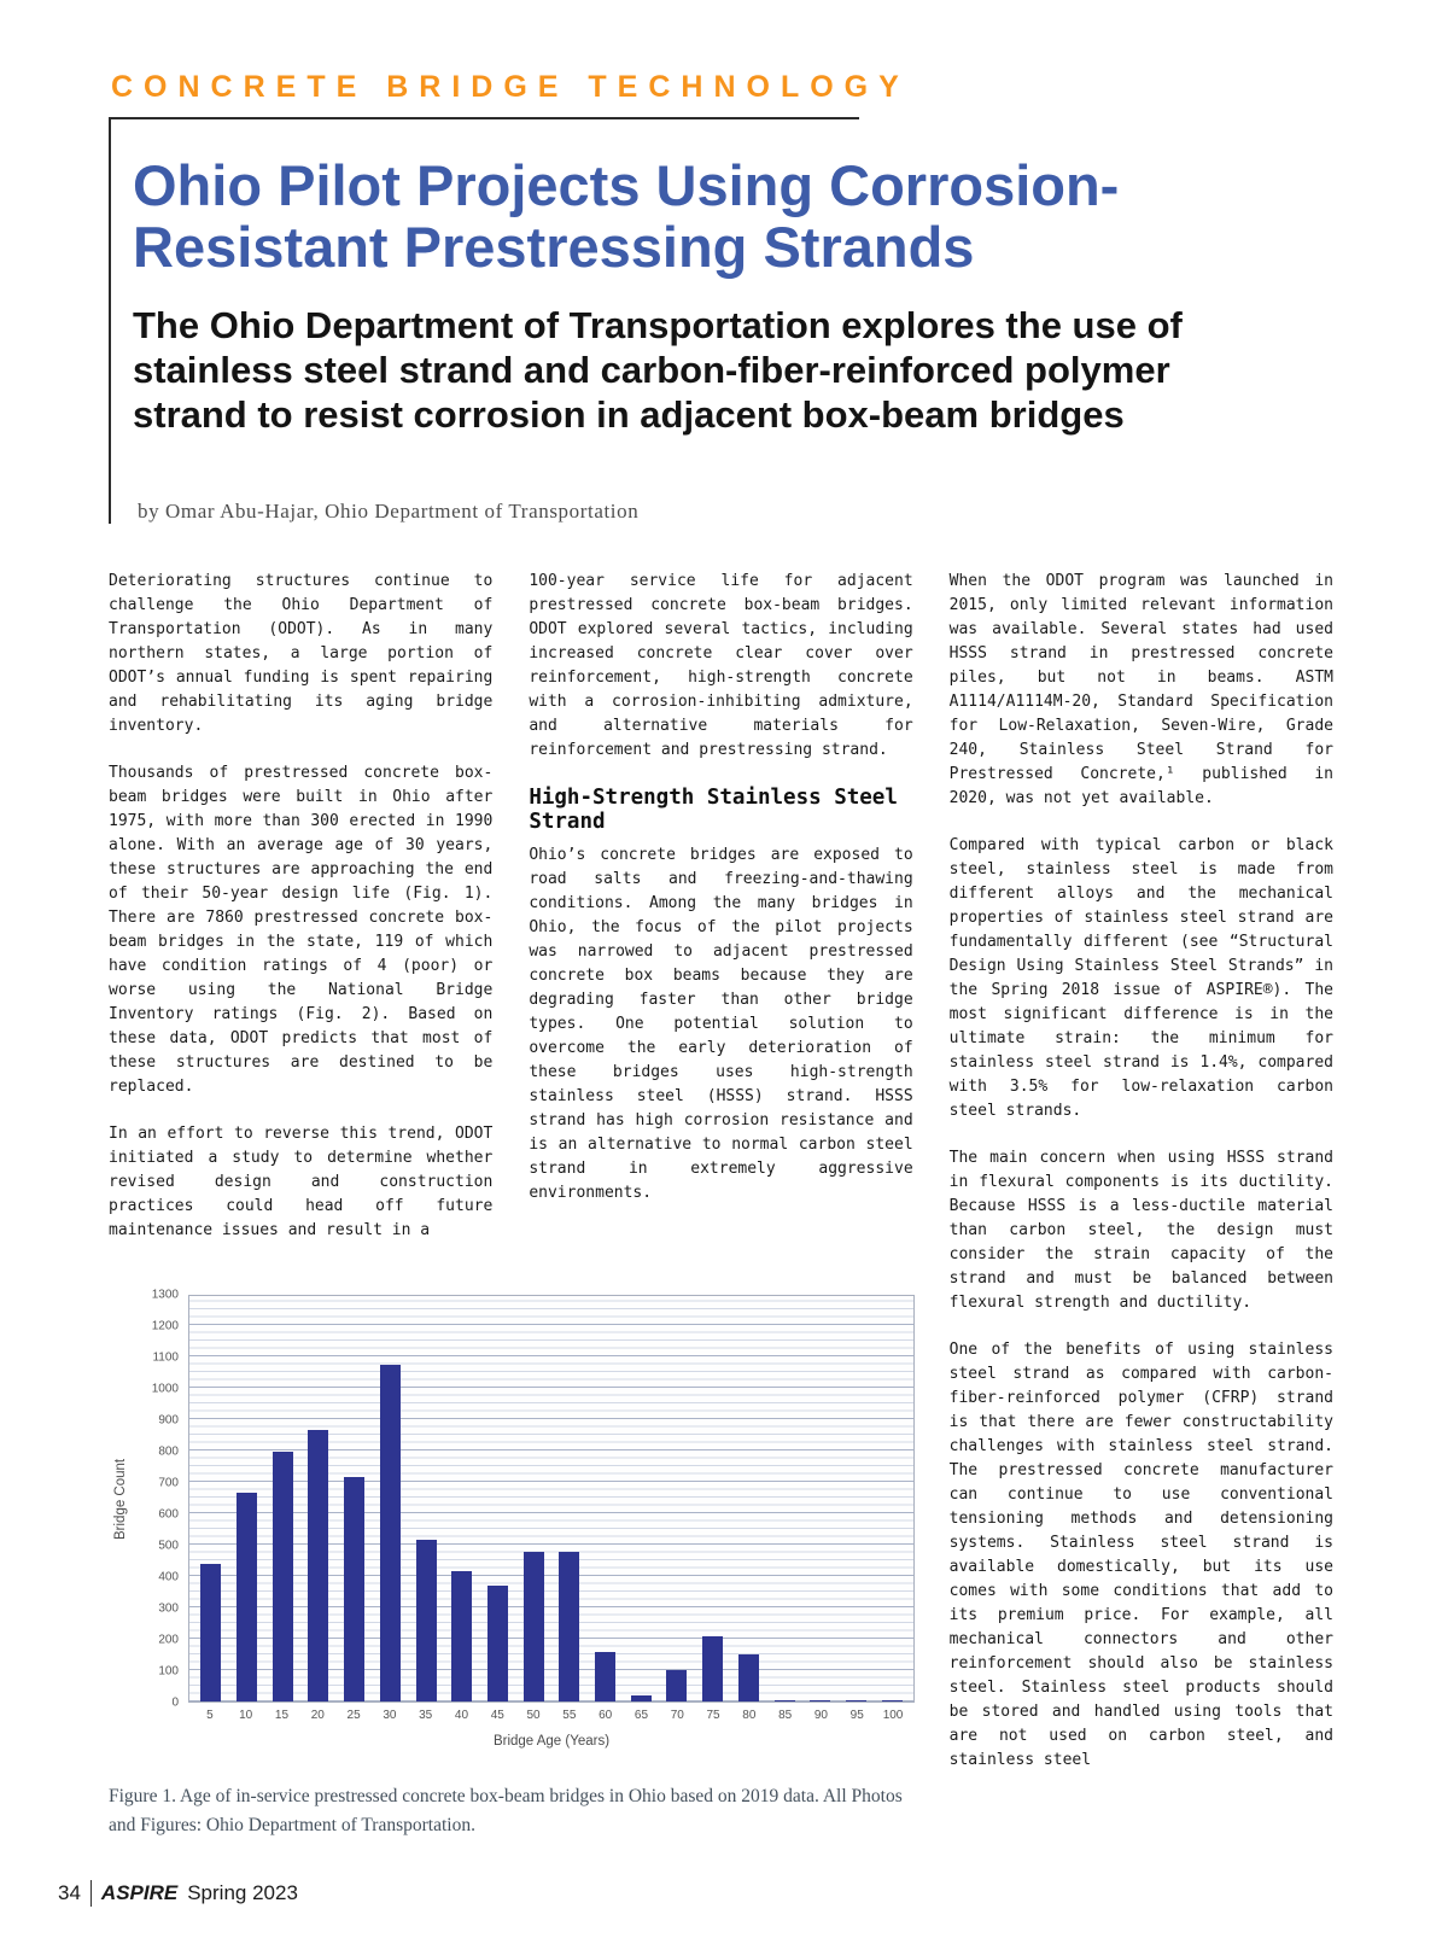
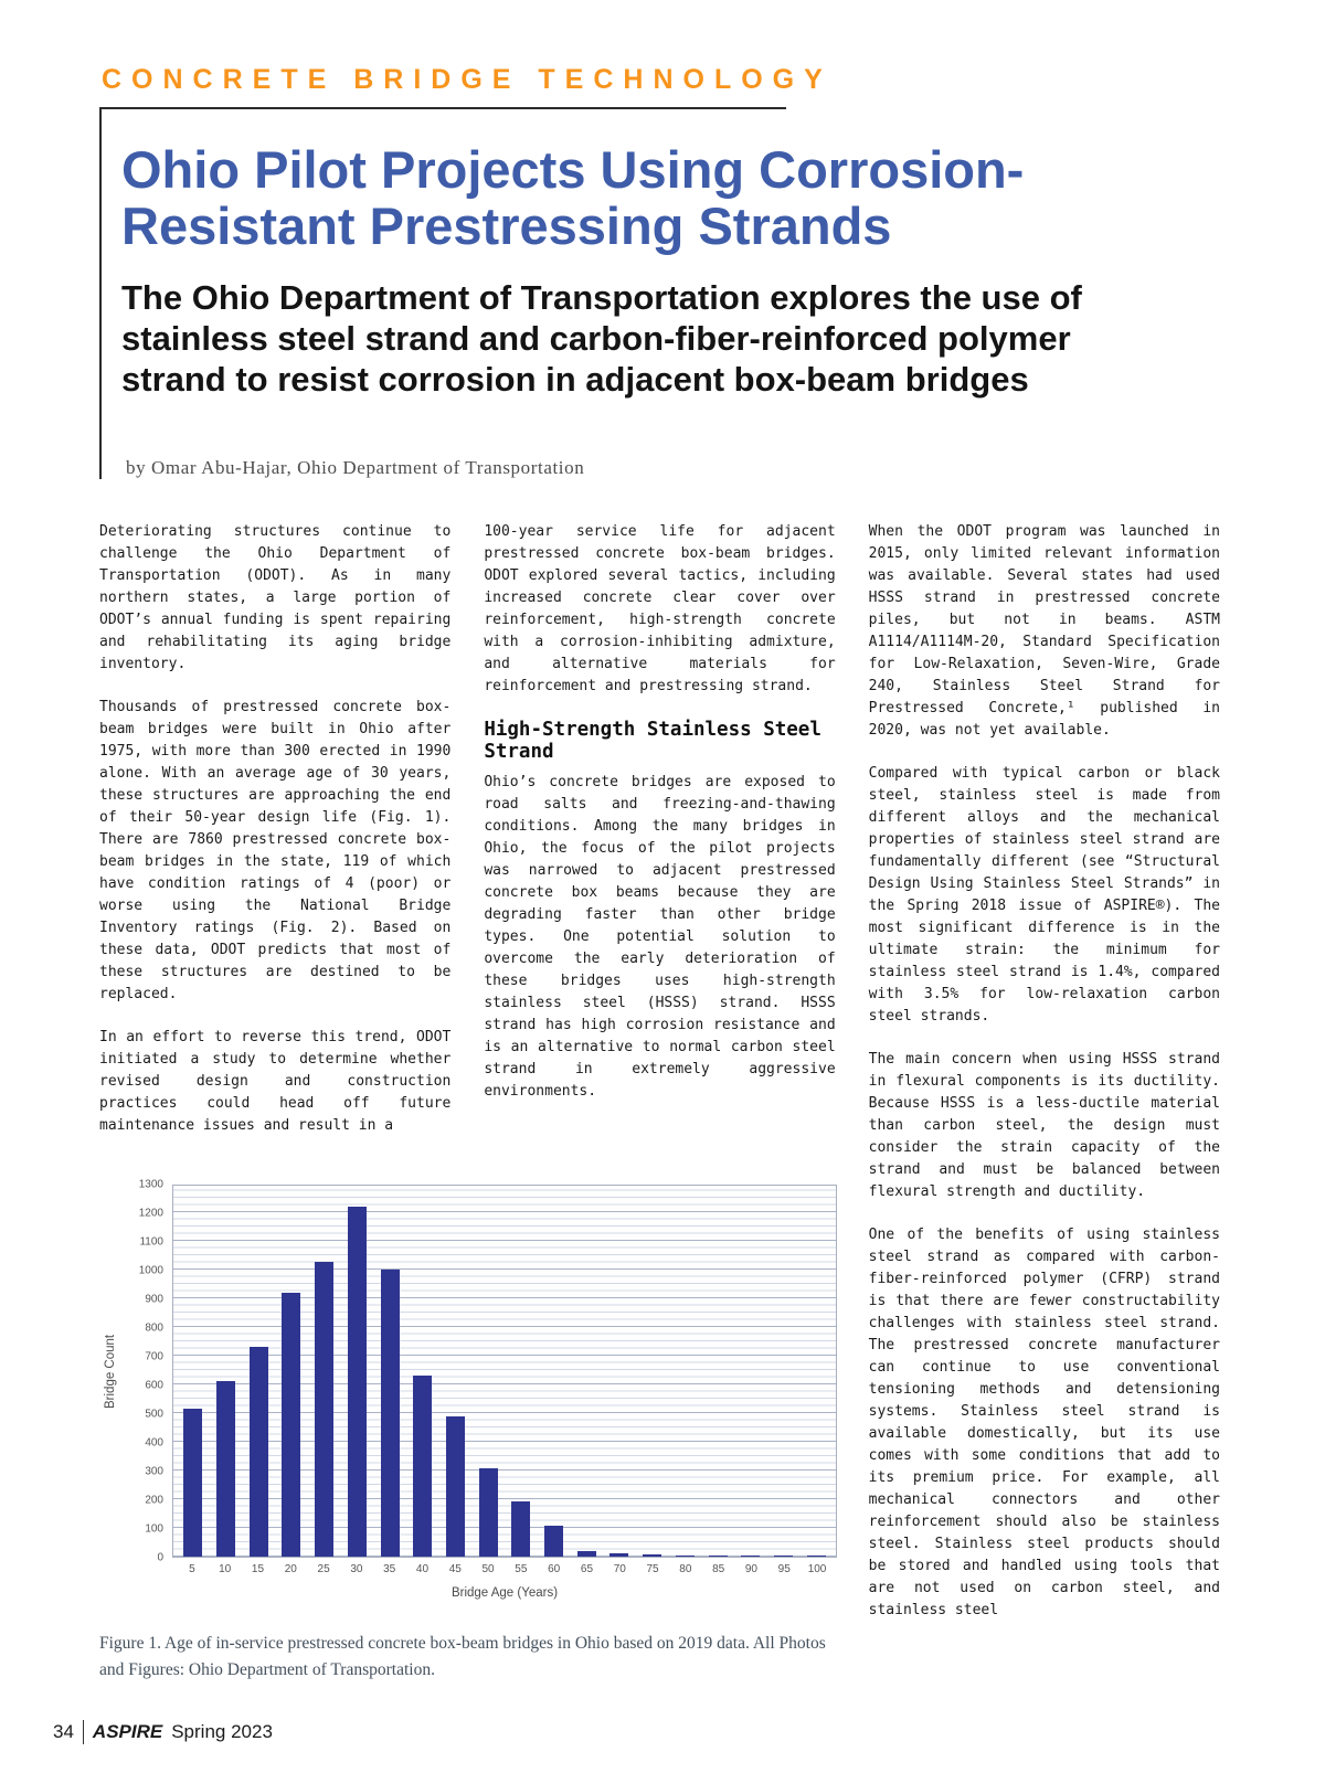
5: 440 -> 520
10: 670 -> 620
15: 800 -> 740
20: 870 -> 920
25: 720 -> 1040
30: 1080 -> 1220
35: 520 -> 1000
40: 420 -> 640
45: 370 -> 490
50: 480 -> 310
55: 480 -> 200
60: 160 -> 110
70: 100 -> 10
75: 210 -> 10
80: 150 -> 10
